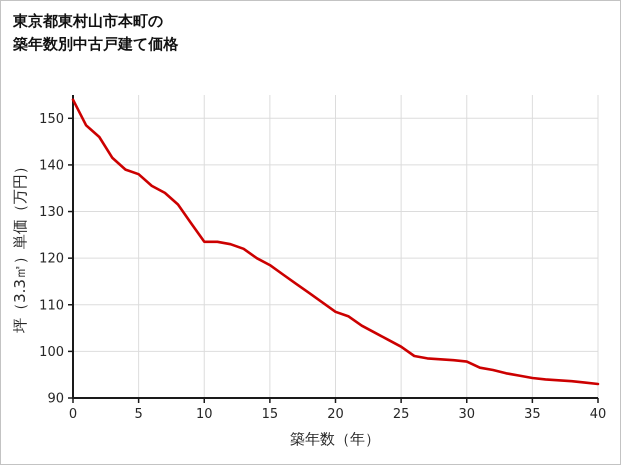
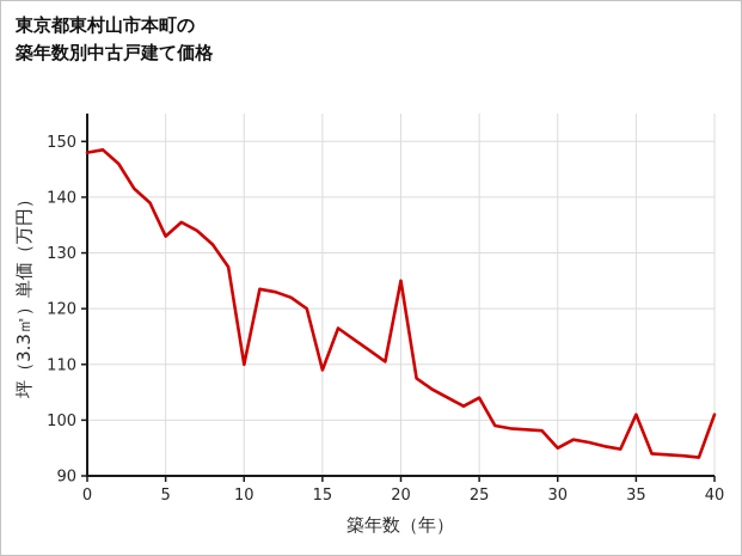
0: 154 -> 148
5: 138 -> 133
10: 124 -> 110
15: 118 -> 109
20: 108 -> 125
25: 101 -> 104
30: 98 -> 95
35: 94 -> 101
40: 93 -> 101
